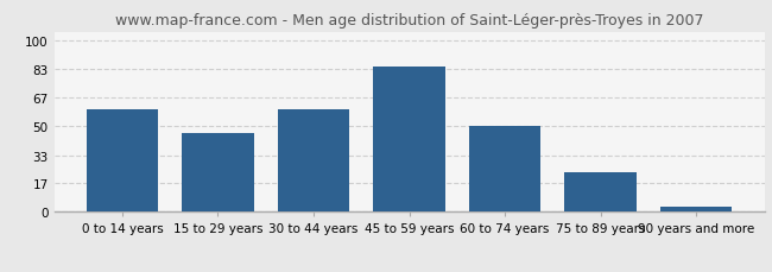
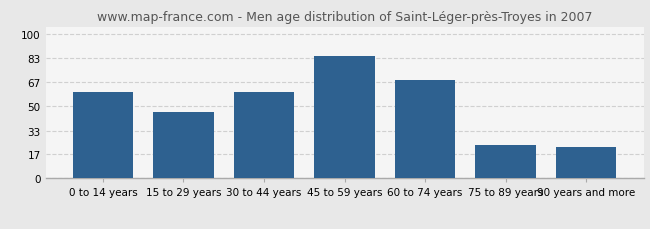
60 to 74 years: 50 -> 68
90 years and more: 3 -> 22
